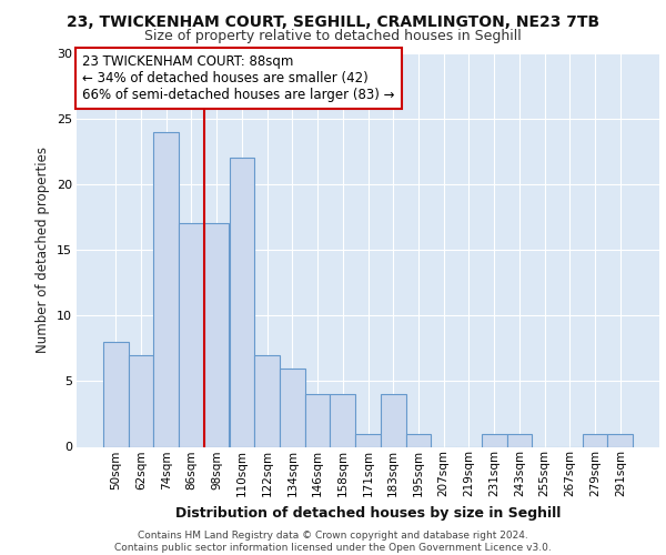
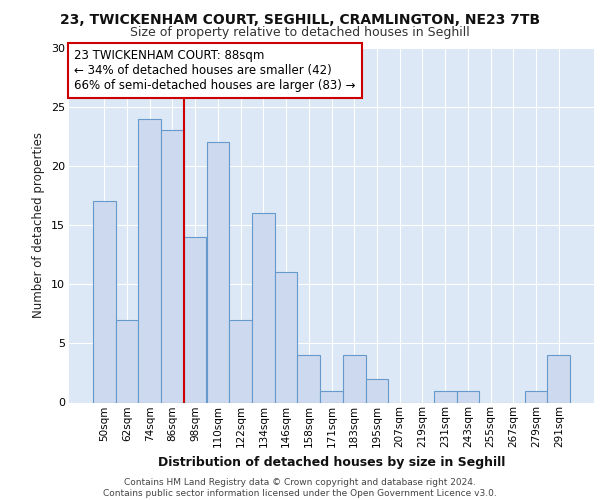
50sqm: 8 -> 17
86sqm: 17 -> 23
98sqm: 17 -> 14
134sqm: 6 -> 16
146sqm: 4 -> 11
195sqm: 1 -> 2
291sqm: 1 -> 4
